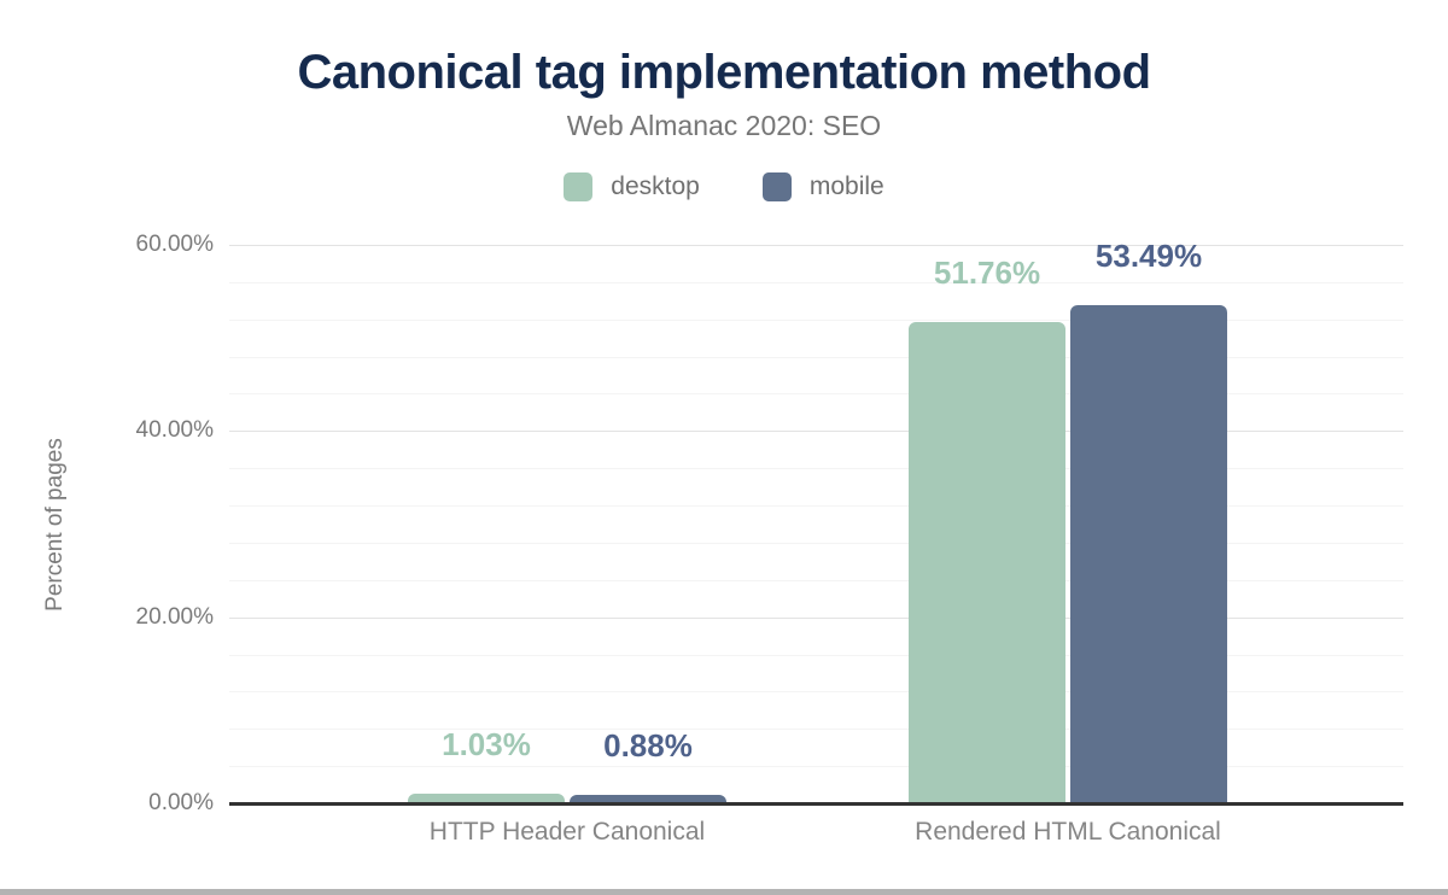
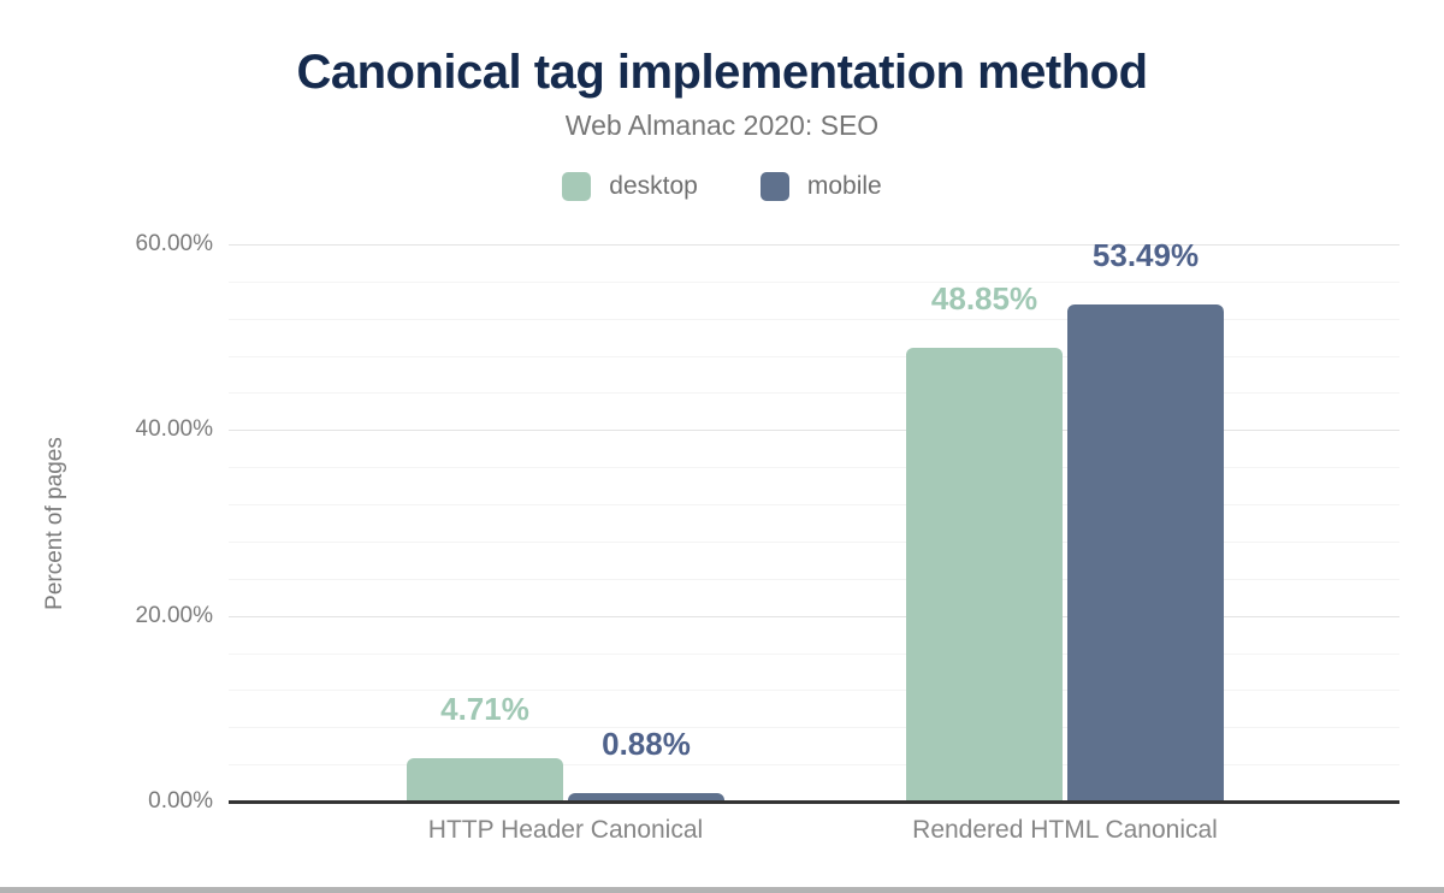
desktop/HTTP Header Canonical: 1.03% -> 4.71%
desktop/Rendered HTML Canonical: 51.76% -> 48.85%
